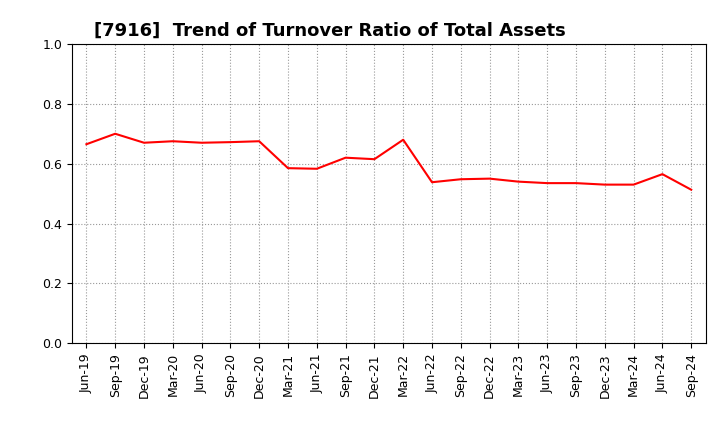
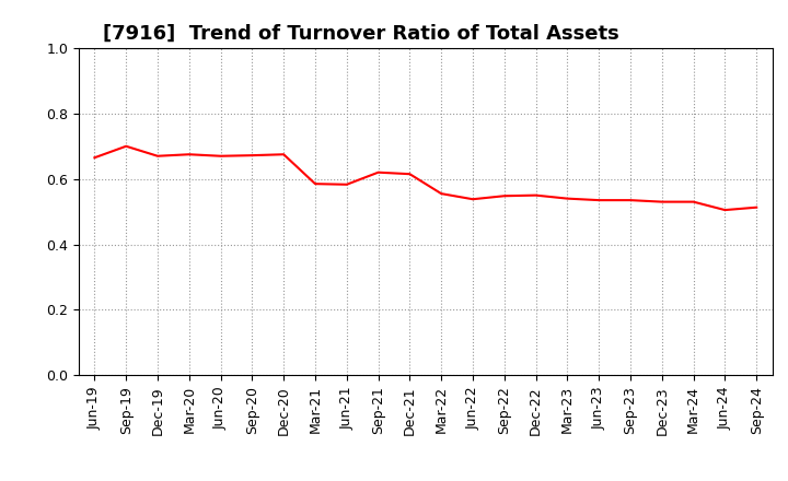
Mar-22: 0.680 -> 0.555
Jun-24: 0.565 -> 0.505
